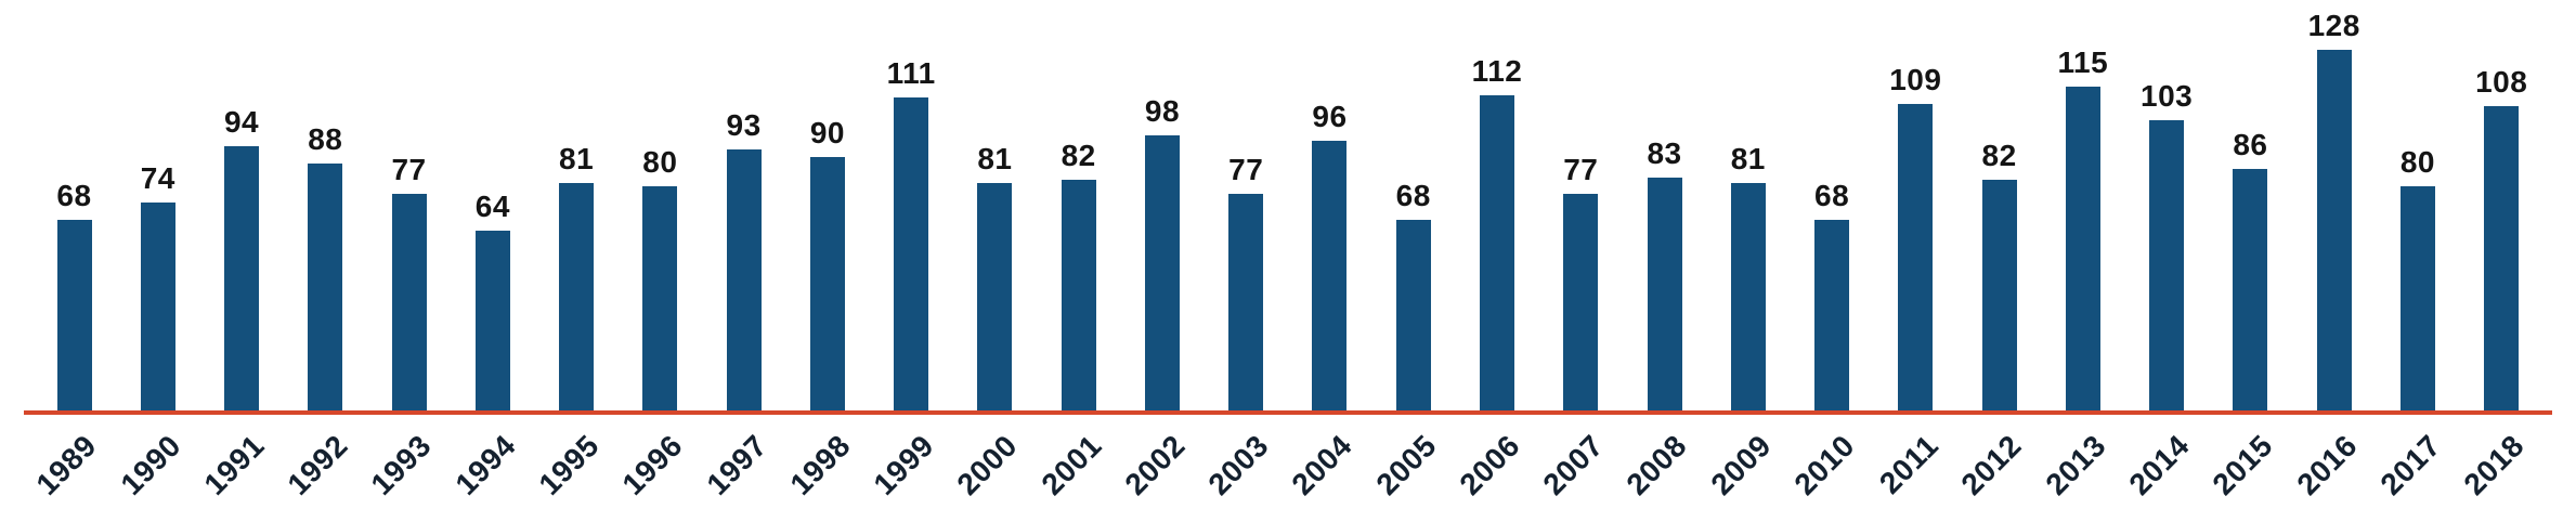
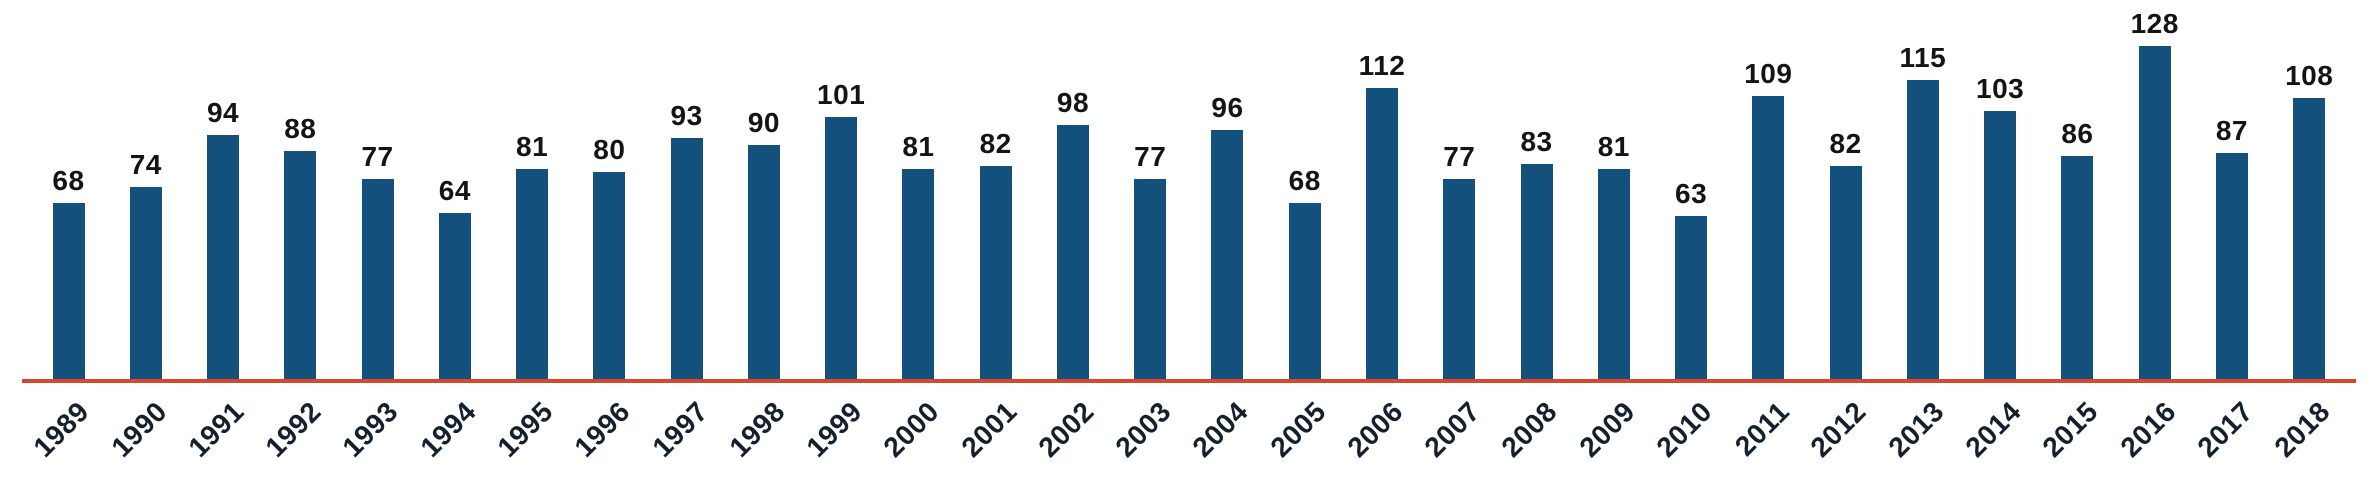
1999: 111 -> 101
2010: 68 -> 63
2017: 80 -> 87
